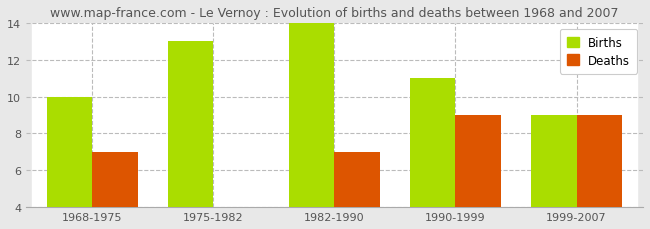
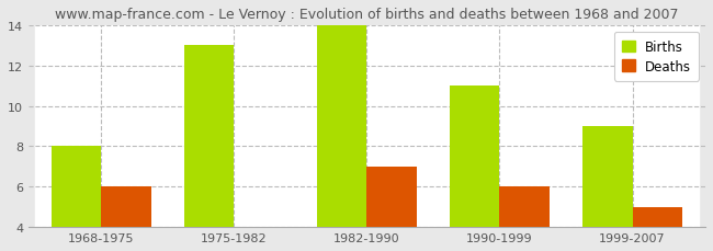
Births/1968-1975: 10 -> 8
Deaths/1968-1975: 7 -> 6
Deaths/1990-1999: 9 -> 6
Deaths/1999-2007: 9 -> 5
